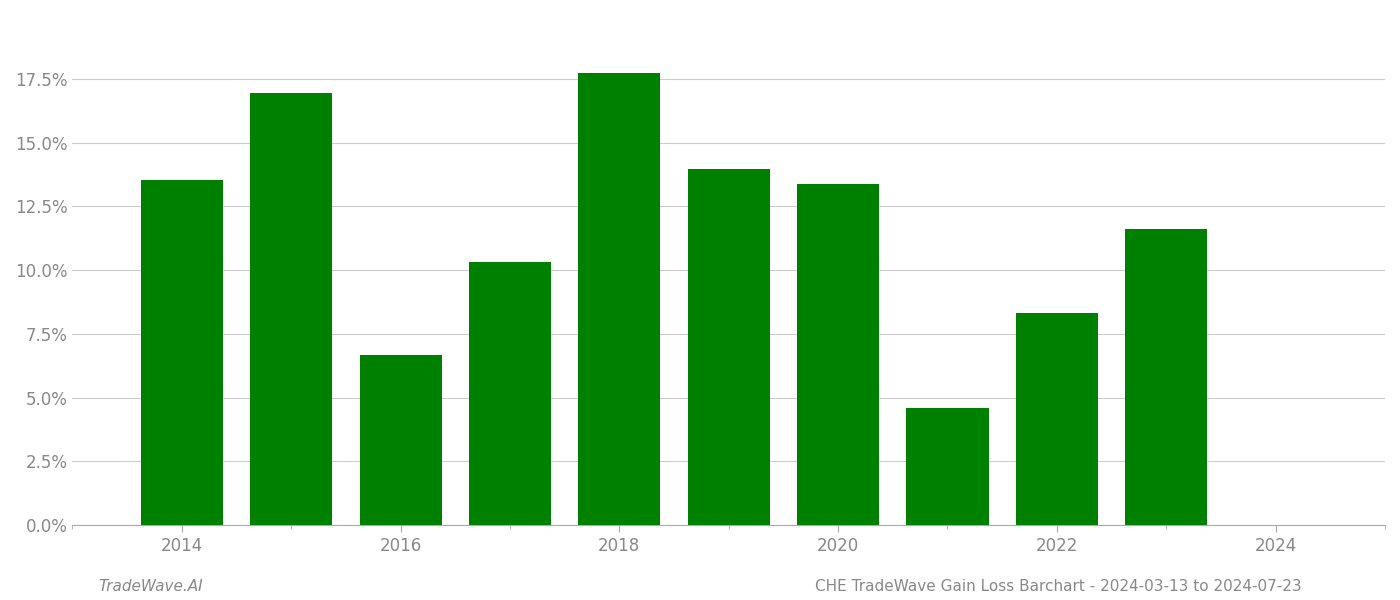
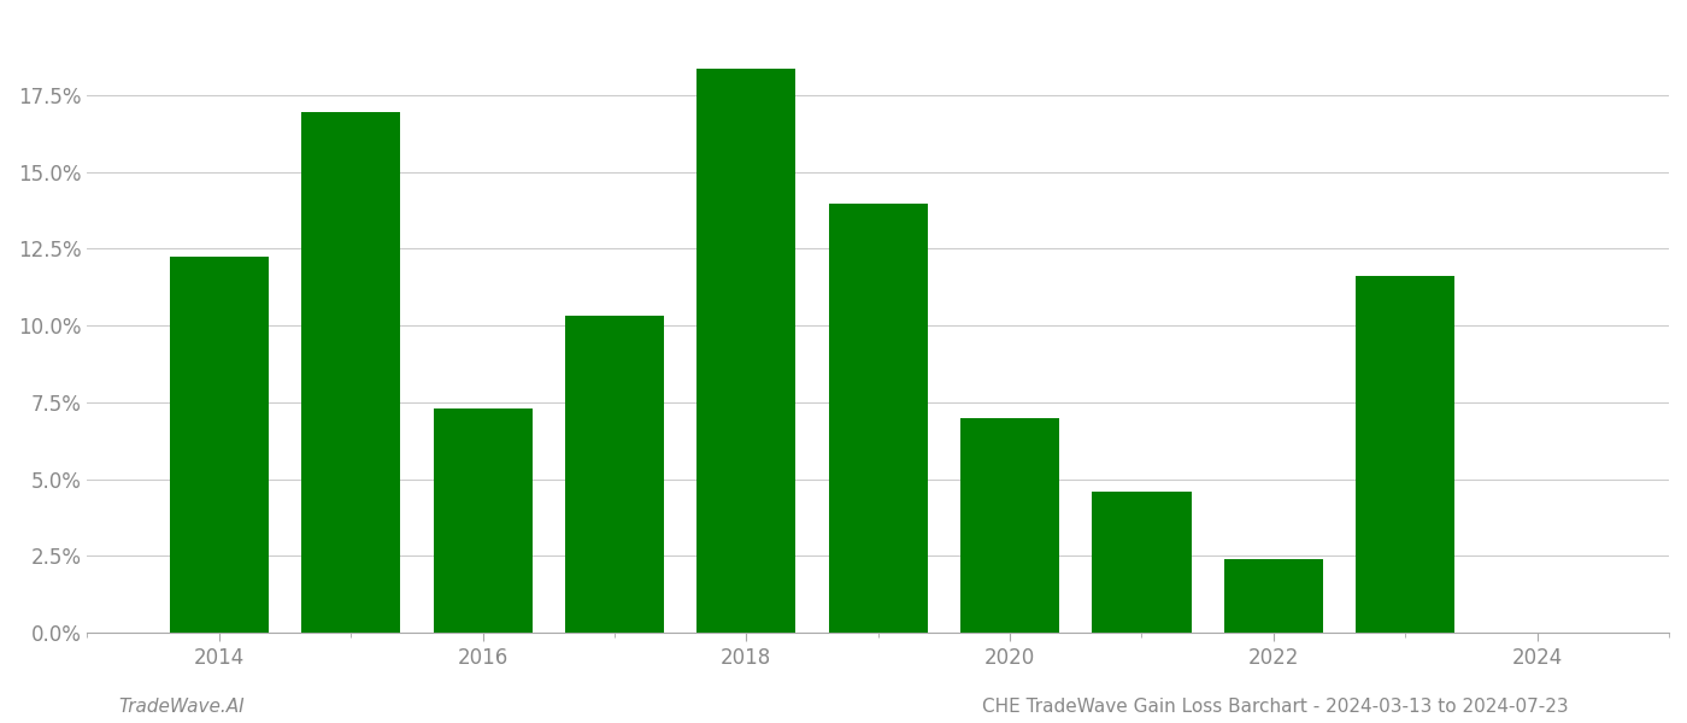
2014: 13.55% -> 12.25%
2016: 6.68% -> 7.30%
2018: 17.73% -> 18.35%
2020: 13.38% -> 7.00%
2022: 8.32% -> 2.40%
